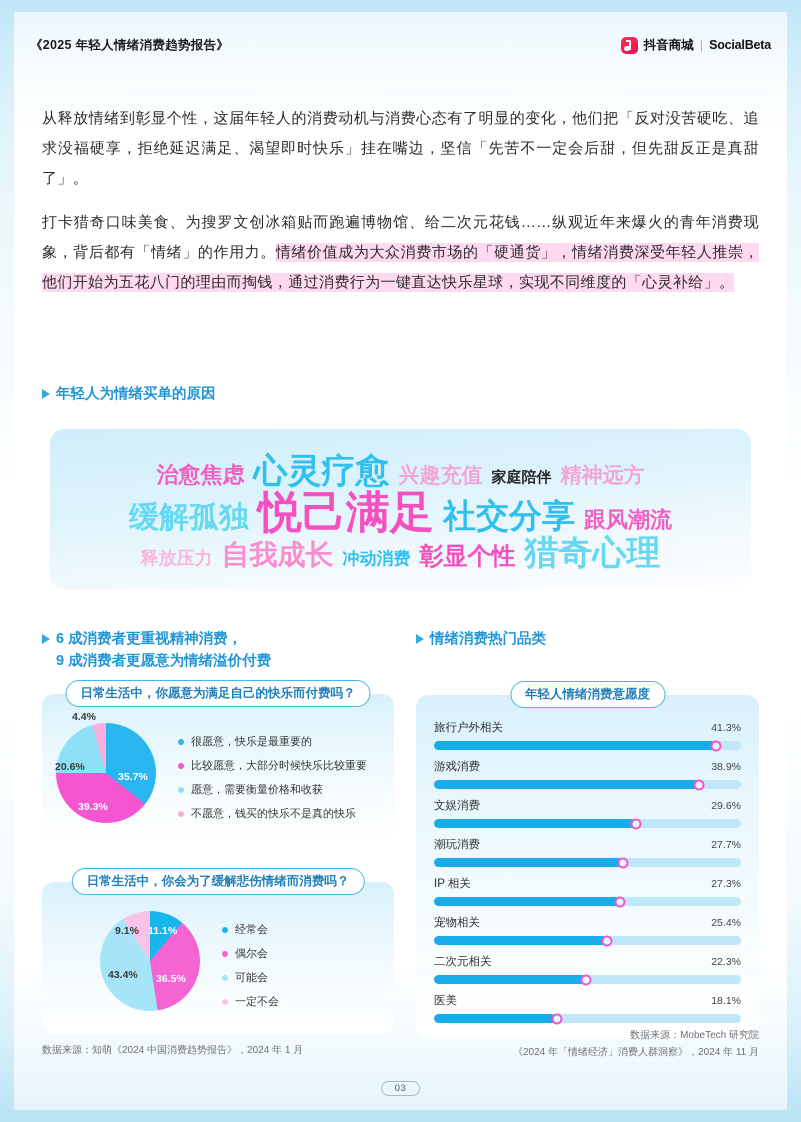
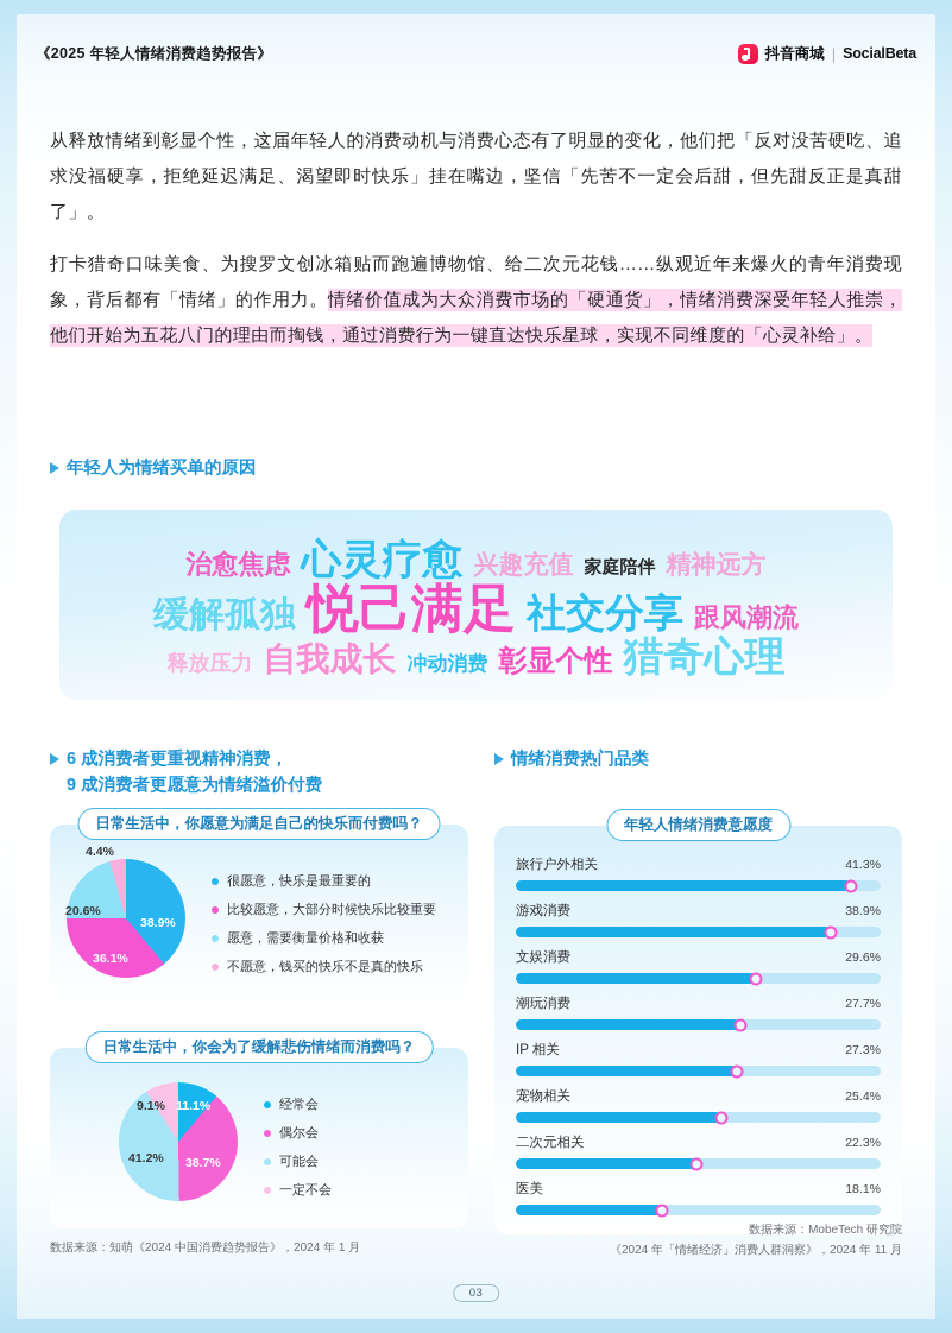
日常生活中，你愿意为满足自己的快乐而付费吗？/很愿意，快乐是最重要的: 35.7% -> 38.9%
日常生活中，你愿意为满足自己的快乐而付费吗？/比较愿意，大部分时候快乐比较重要: 39.3% -> 36.1%
日常生活中，你会为了缓解悲伤情绪而消费吗？/偶尔会: 36.5% -> 38.7%
日常生活中，你会为了缓解悲伤情绪而消费吗？/可能会: 43.4% -> 41.2%
